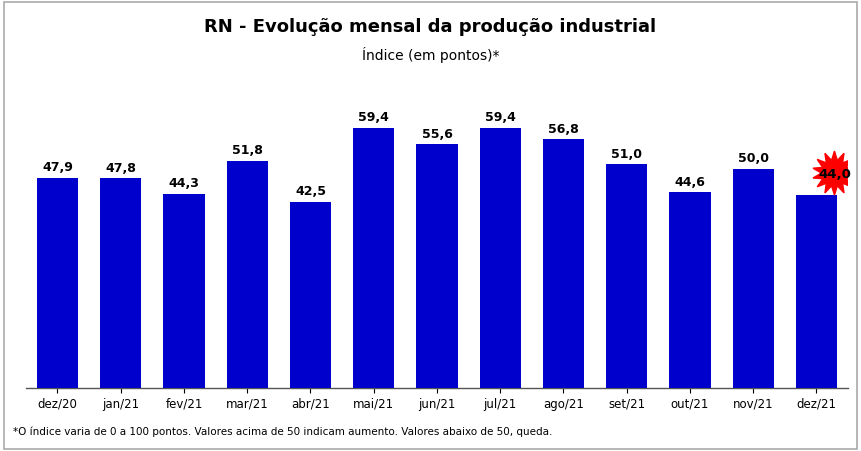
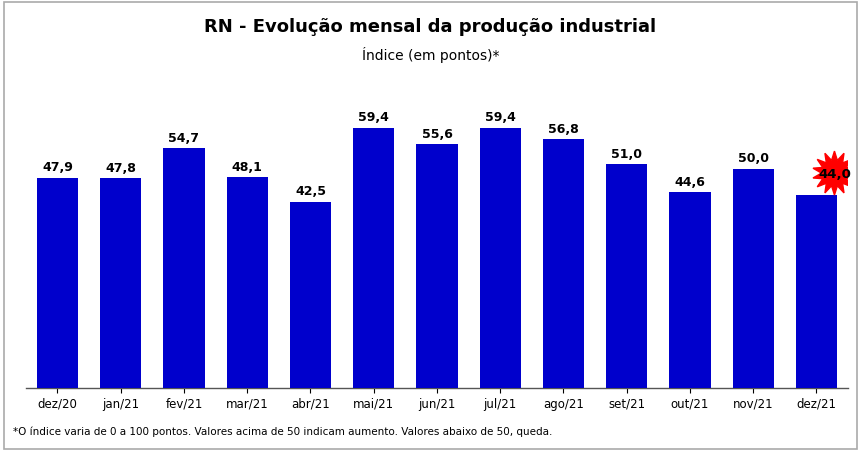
fev/21: 44,3 -> 54,7
mar/21: 51,8 -> 48,1
